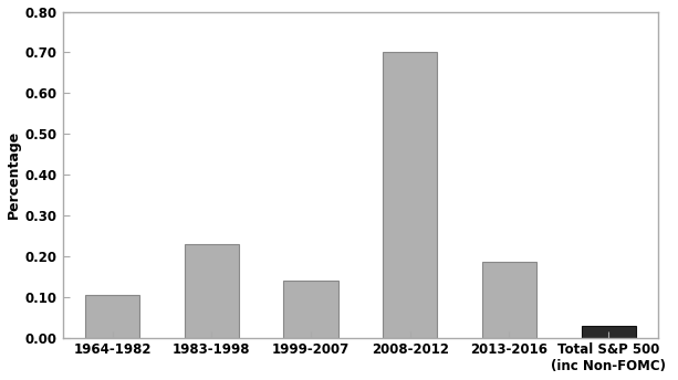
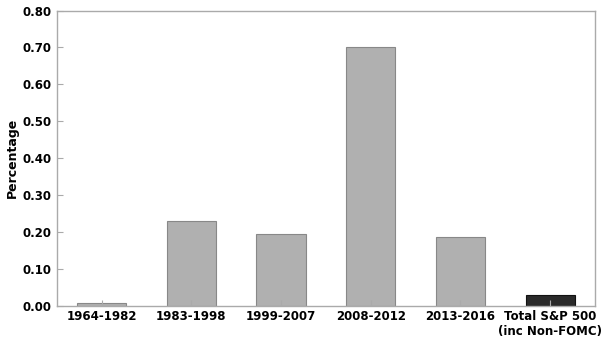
1964-1982: 0.105 -> 0.008
1999-2007: 0.140 -> 0.195
